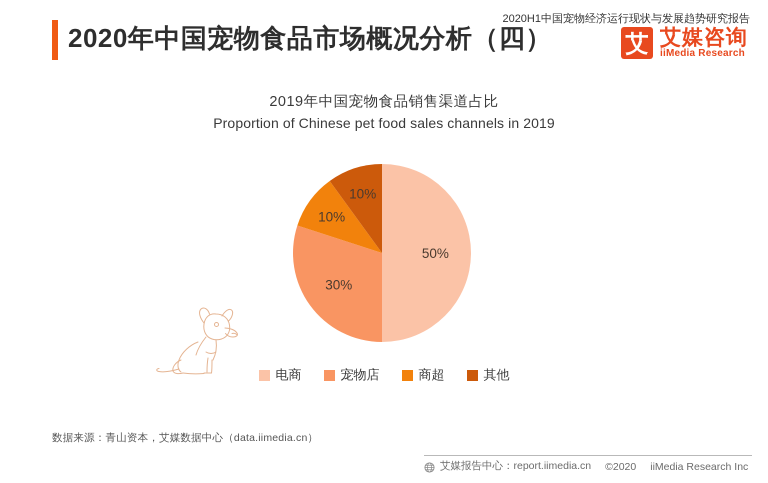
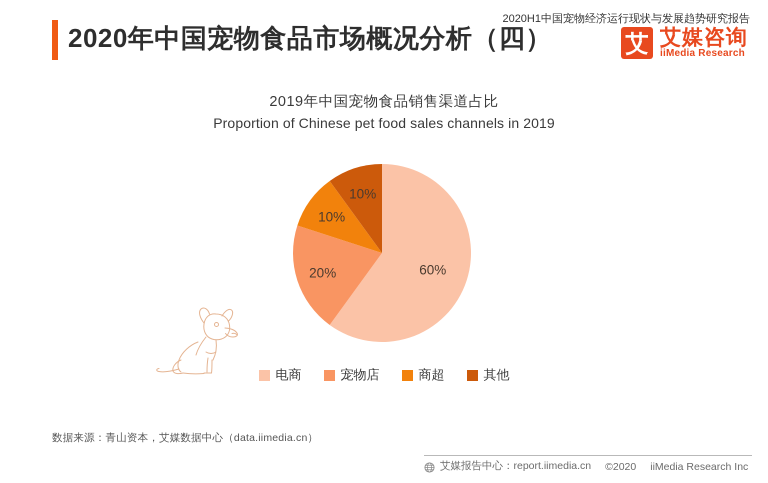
电商: 50% -> 60%
宠物店: 30% -> 20%
